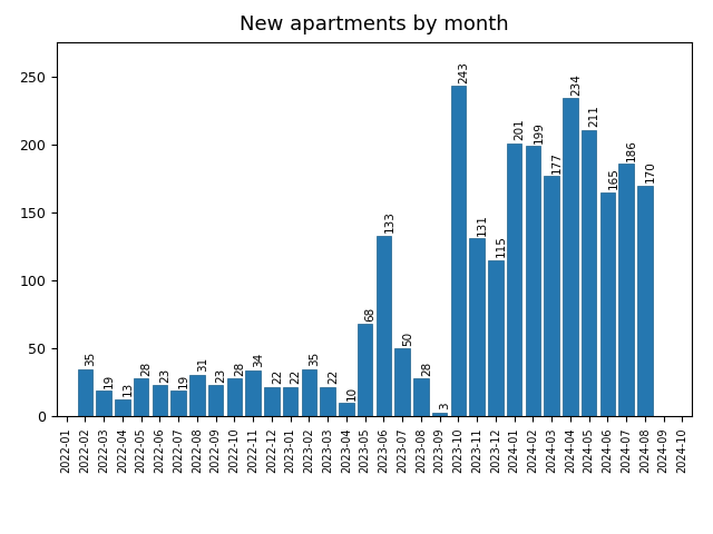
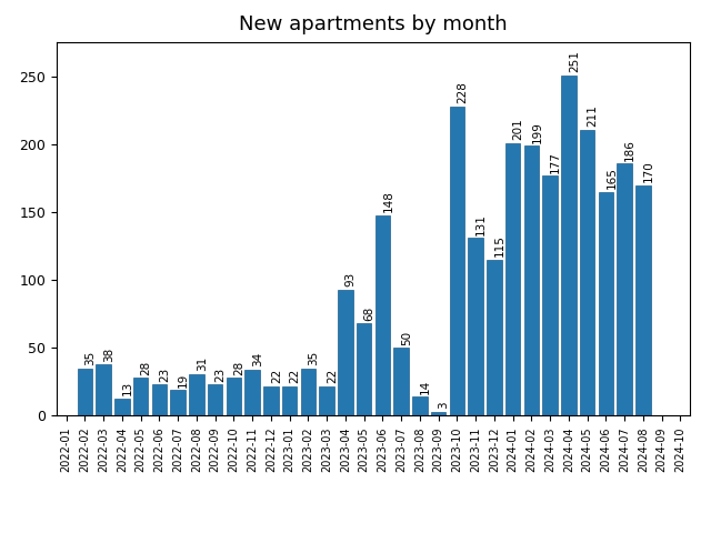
2022-03: 19 -> 38
2023-04: 10 -> 93
2023-06: 133 -> 148
2023-08: 28 -> 14
2023-10: 243 -> 228
2024-04: 234 -> 251
